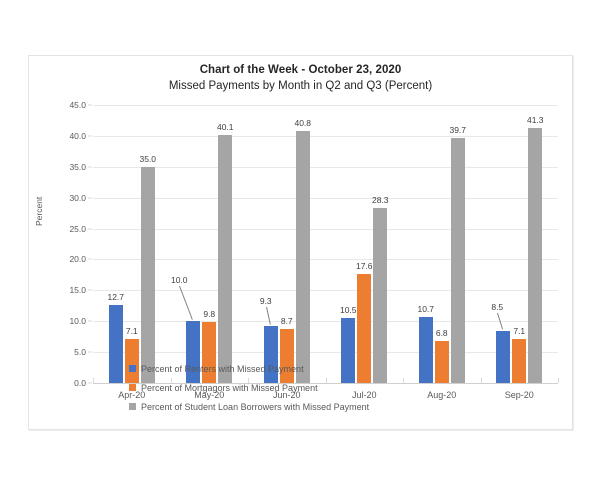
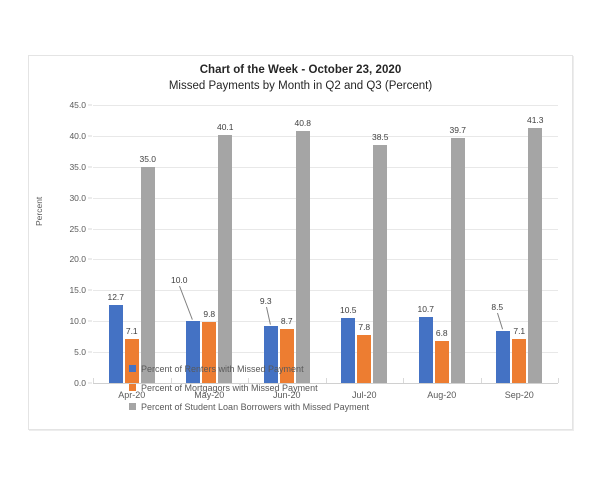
Percent of Mortgagors with Missed Payment/Jul-20: 17.6 -> 7.8
Percent of Student Loan Borrowers with Missed Payment/Jul-20: 28.3 -> 38.5
